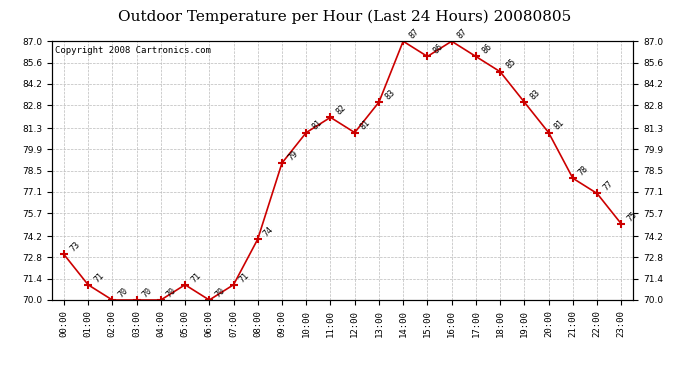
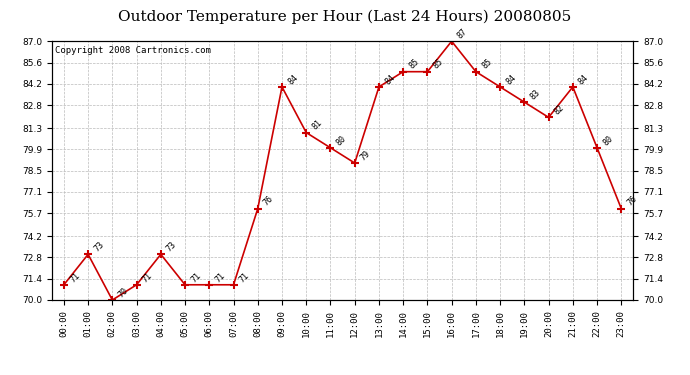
00:00: 73 -> 71
01:00: 71 -> 73
03:00: 70 -> 71
04:00: 70 -> 73
06:00: 70 -> 71
08:00: 74 -> 76
09:00: 79 -> 84
11:00: 82 -> 80
12:00: 81 -> 79
13:00: 83 -> 84
14:00: 87 -> 85
15:00: 86 -> 85
17:00: 86 -> 85
18:00: 85 -> 84
20:00: 81 -> 82
21:00: 78 -> 84
22:00: 77 -> 80
23:00: 75 -> 76
